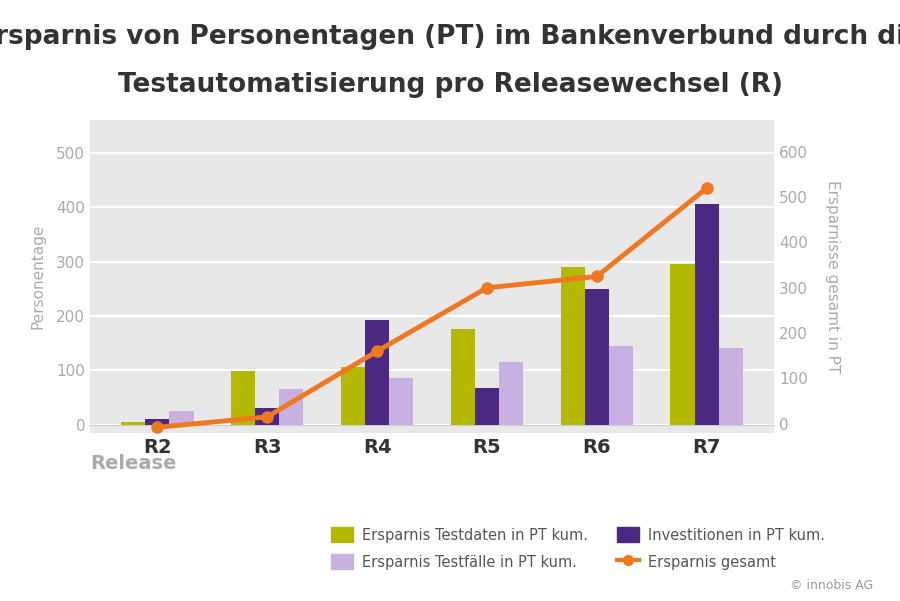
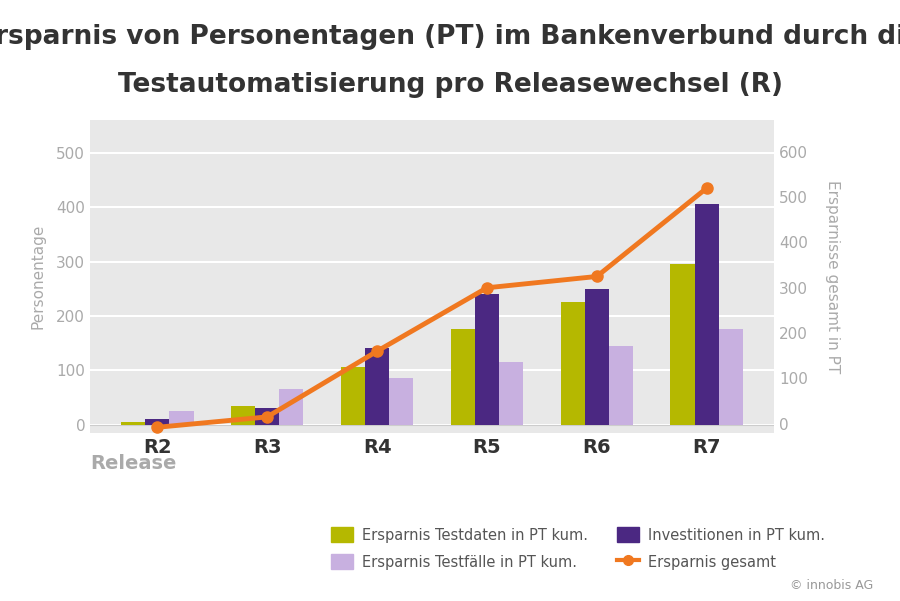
Ersparnis Testdaten in PT kum./R3: 98 -> 35
Investitionen in PT kum./R4: 192 -> 140
Investitionen in PT kum./R5: 68 -> 240
Ersparnis Testdaten in PT kum./R6: 290 -> 225
Ersparnis Testfälle in PT kum./R7: 140 -> 175
